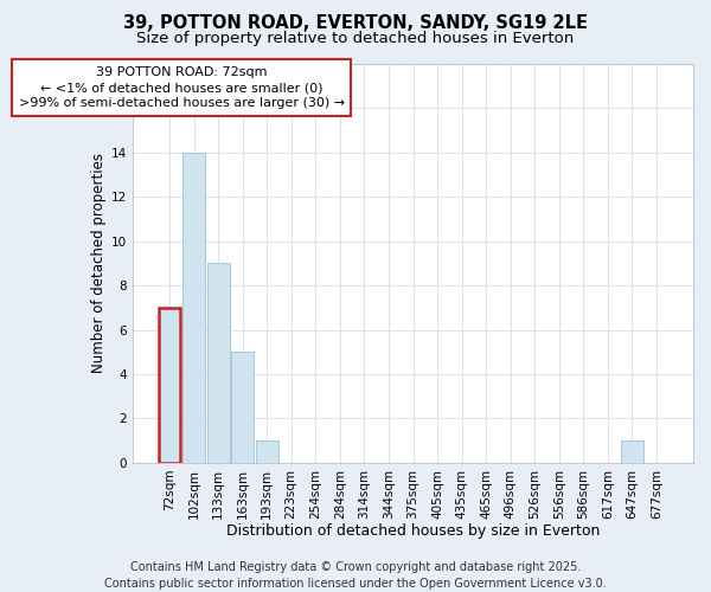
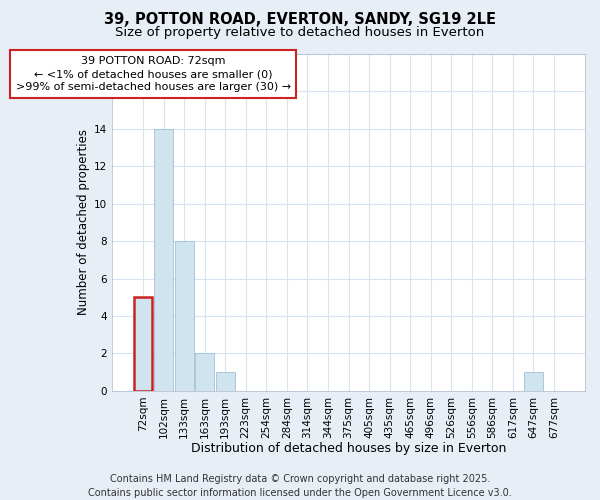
72sqm: 7 -> 5
133sqm: 9 -> 8
163sqm: 5 -> 2
